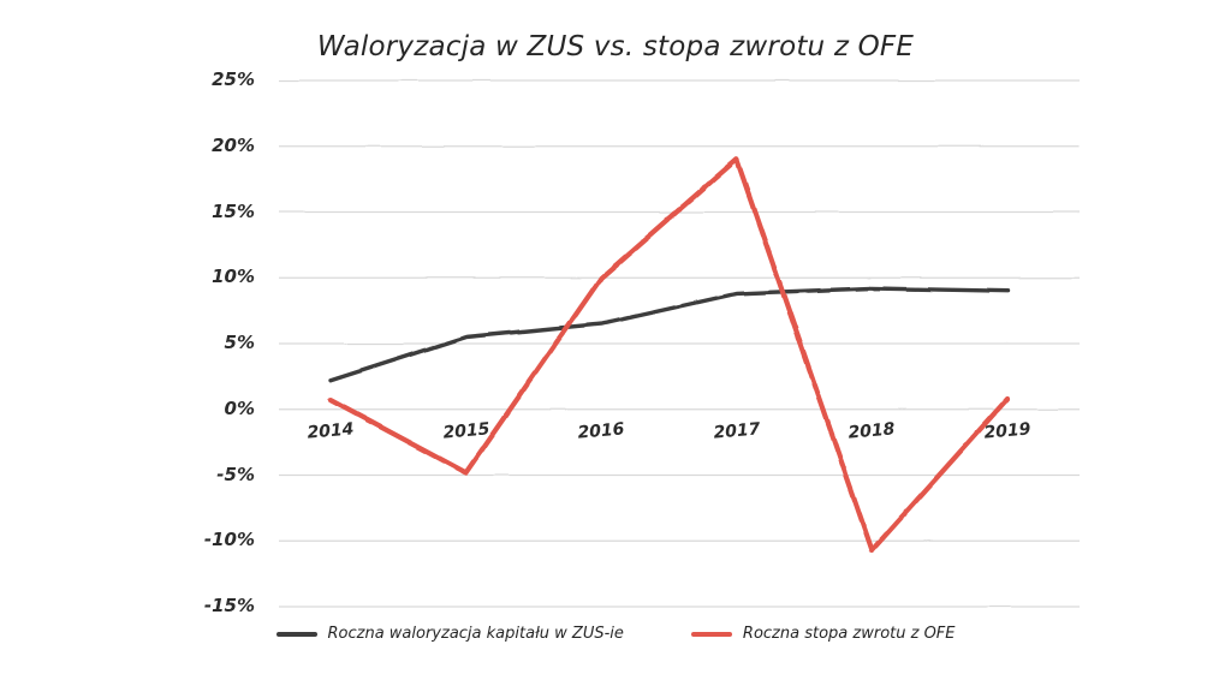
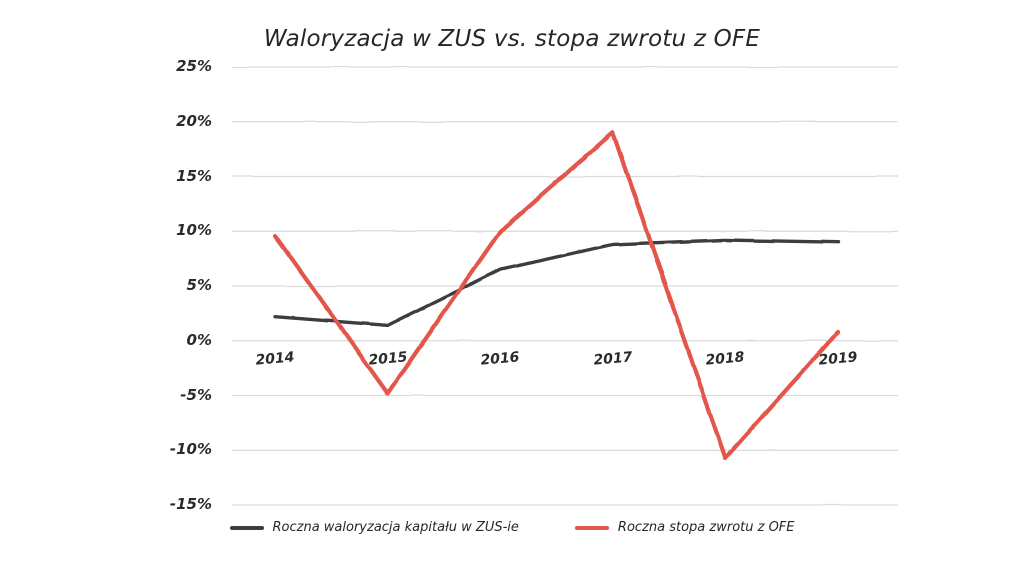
Roczna stopa zwrotu z OFE/2014: 0.7% -> 9.6%
Roczna waloryzacja kapitału w ZUS-ie/2015: 5.5% -> 1.4%
